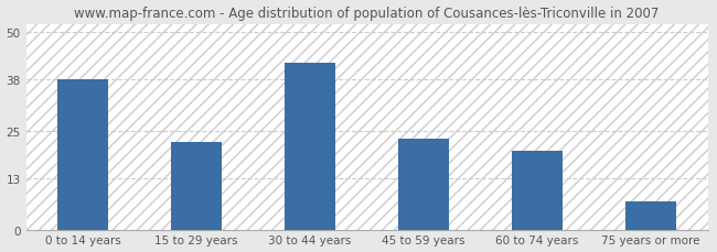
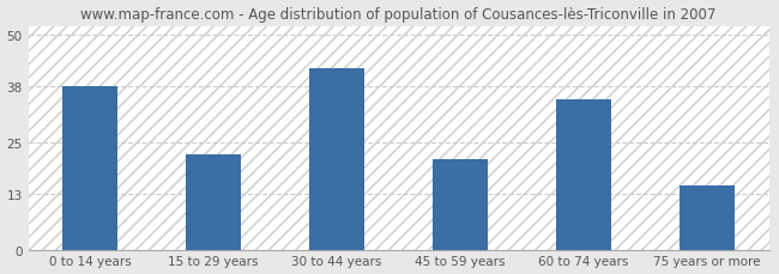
45 to 59 years: 23 -> 21
60 to 74 years: 20 -> 35
75 years or more: 7 -> 15
